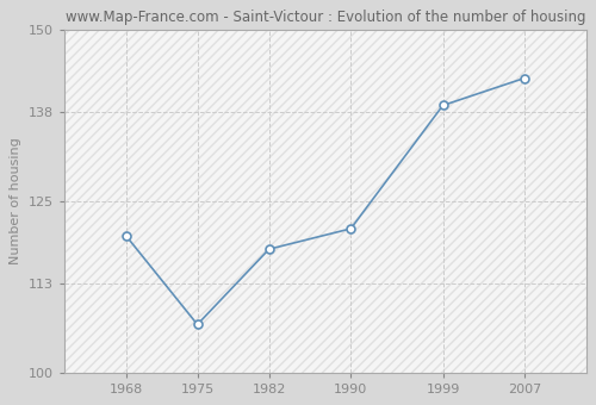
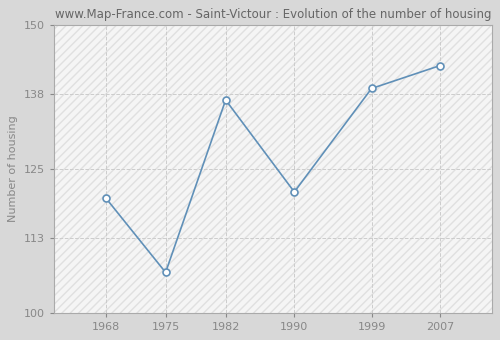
1982: 118 -> 137
